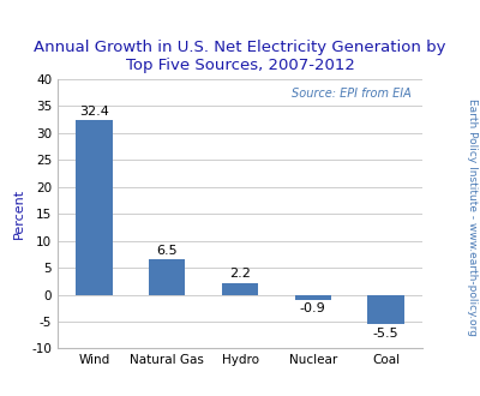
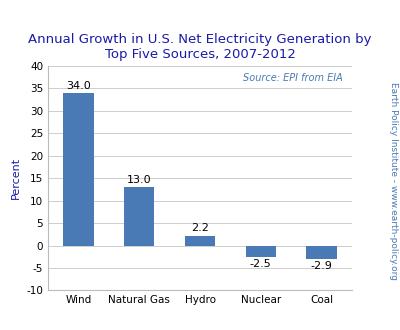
Wind: 32.4 -> 34.0
Natural Gas: 6.5 -> 13.0
Nuclear: -0.9 -> -2.5
Coal: -5.5 -> -2.9
